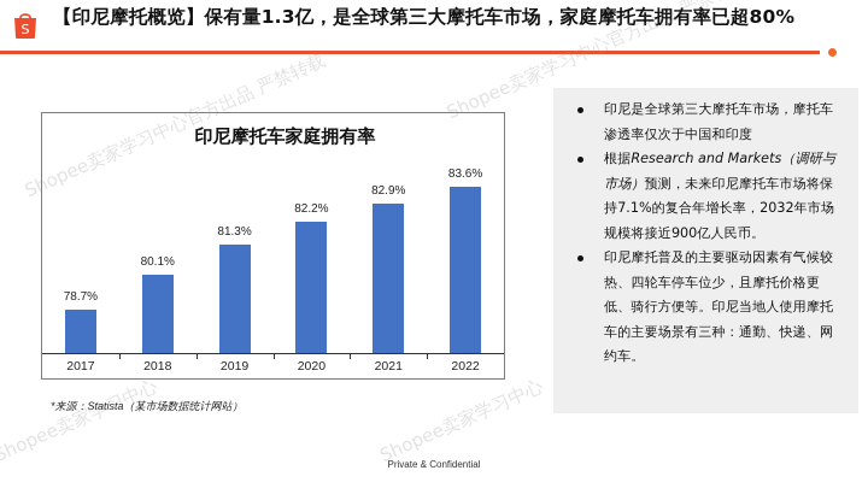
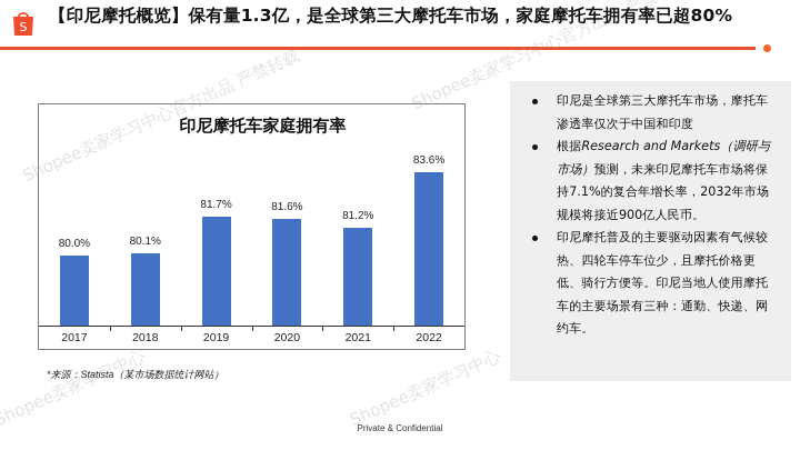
2017: 78.7% -> 80.0%
2019: 81.3% -> 81.7%
2020: 82.2% -> 81.6%
2021: 82.9% -> 81.2%
